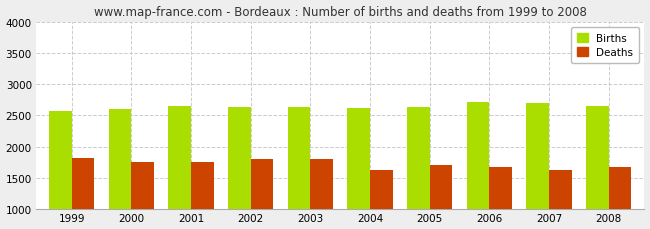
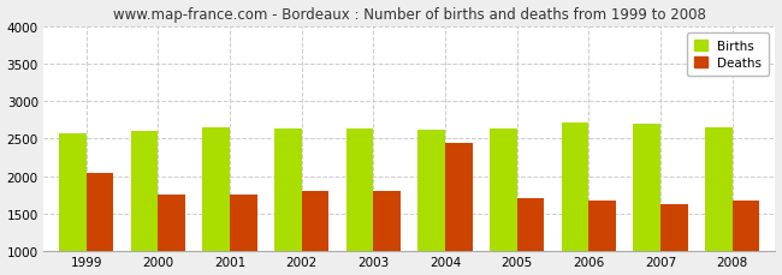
Deaths/1999: 1820 -> 2040
Deaths/2004: 1630 -> 2440
